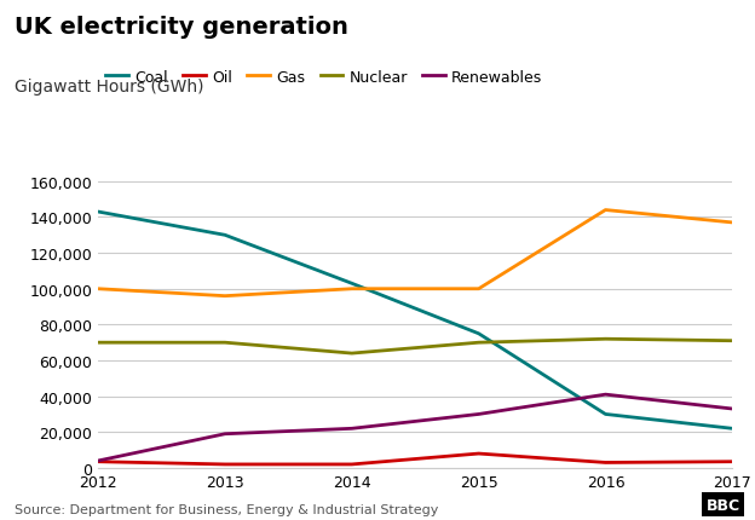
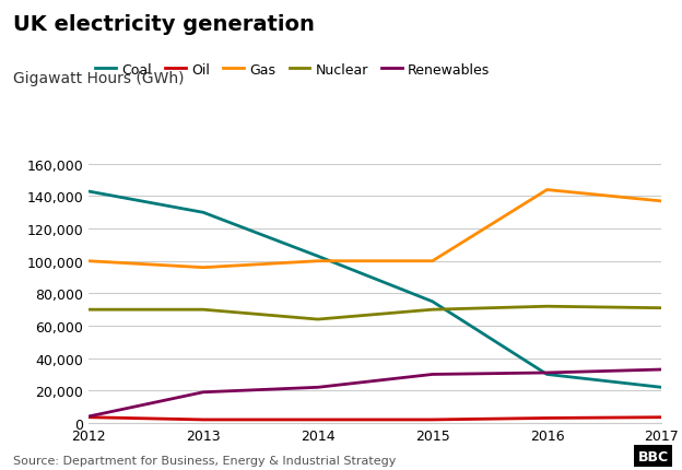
Oil/2015: 8,000 -> 2,000
Renewables/2016: 41,000 -> 31,000
